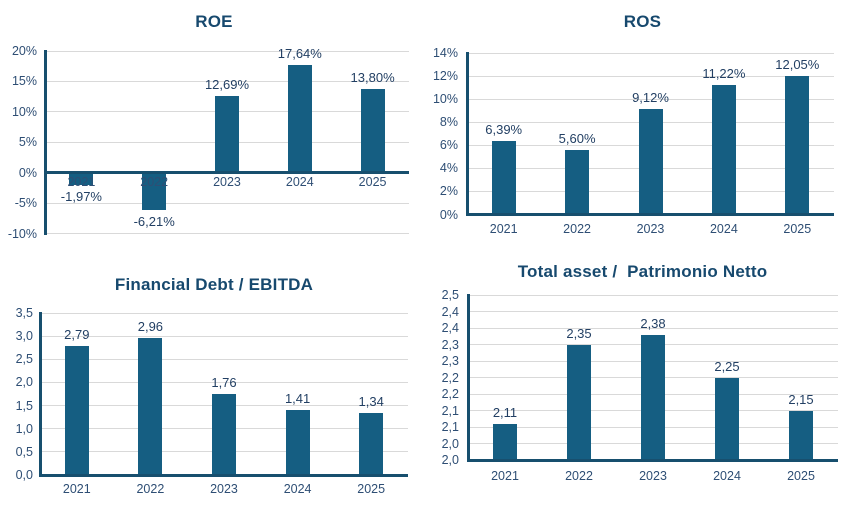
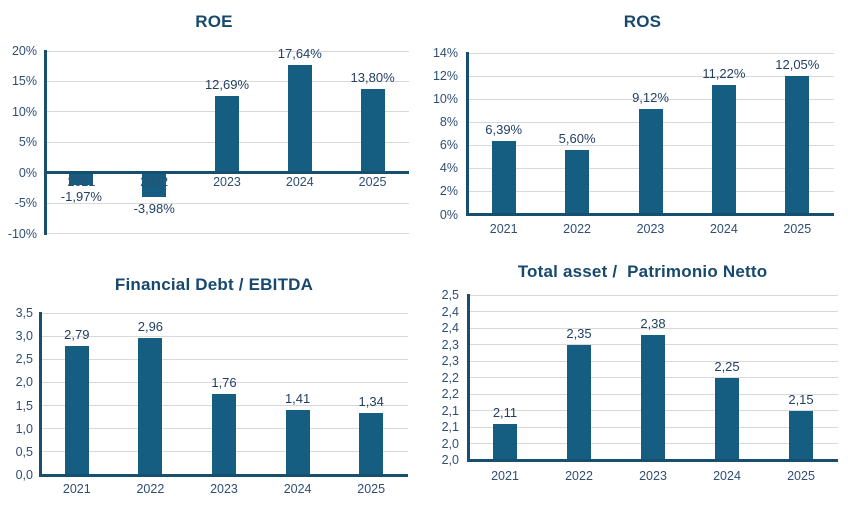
ROE/2022: -6,21% -> -3,98%
